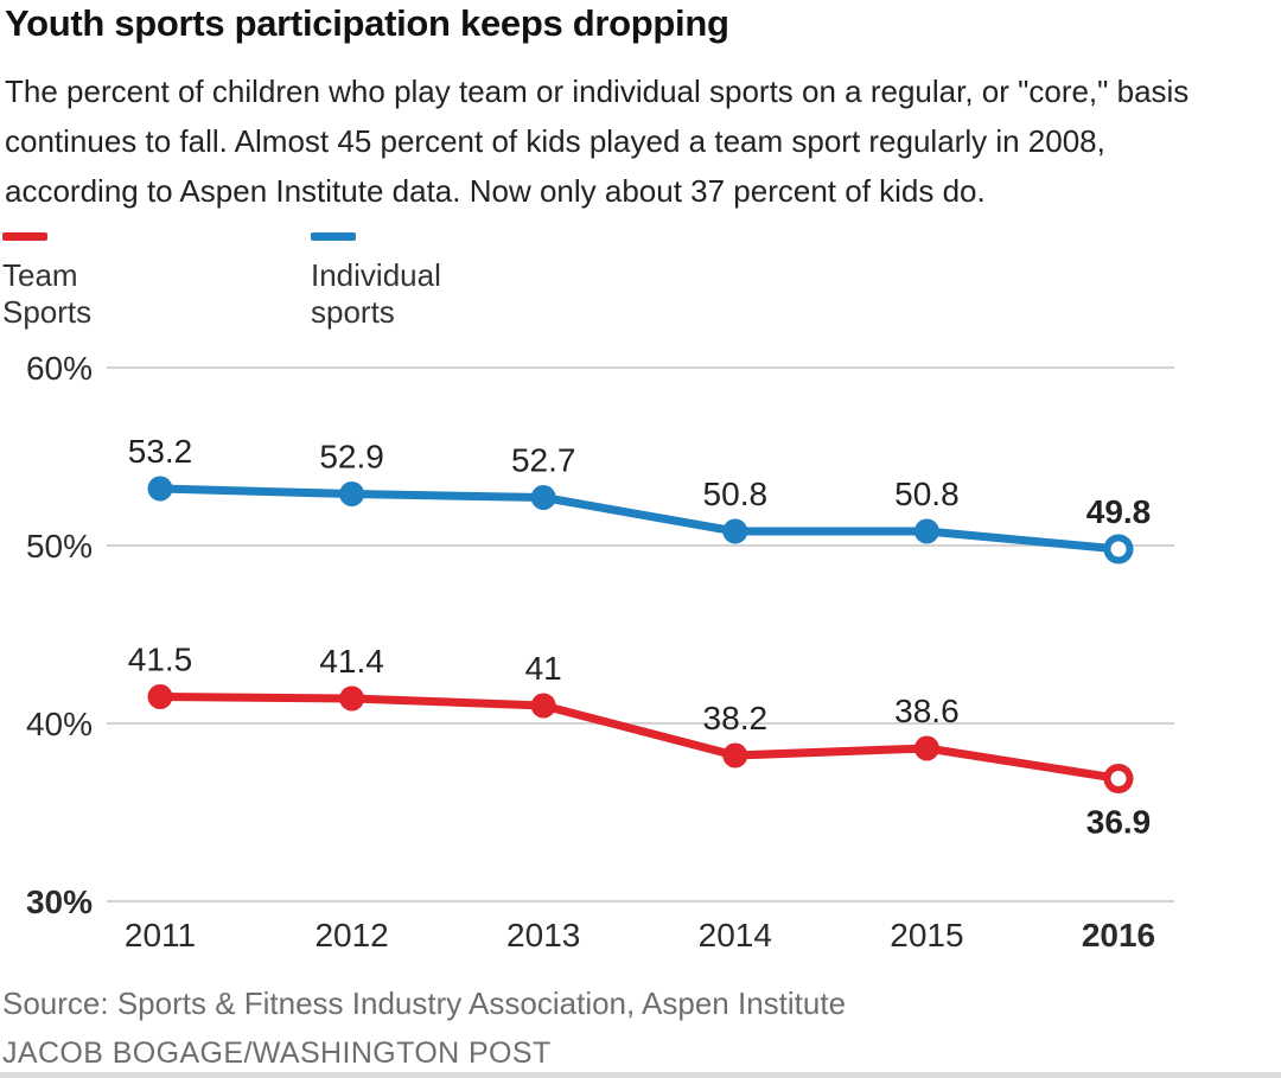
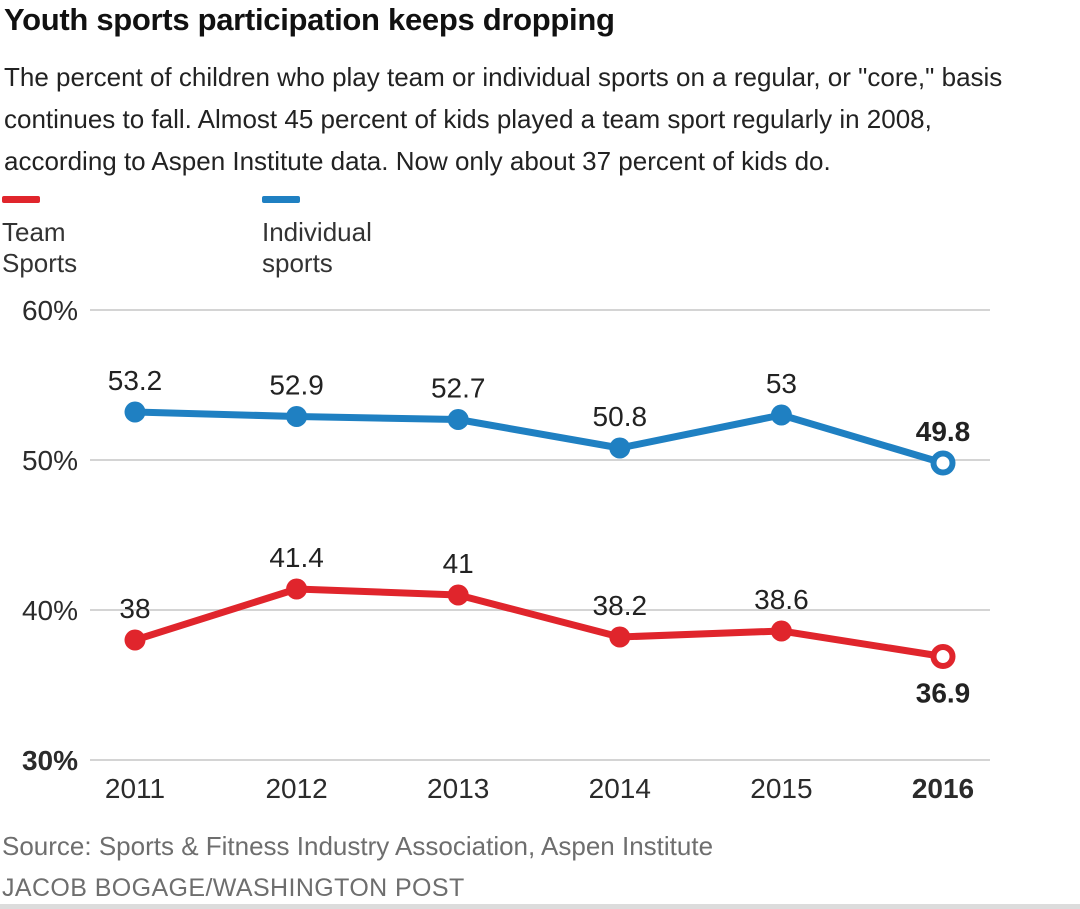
Team Sports/2011: 41.5 -> 38
Individual sports/2015: 50.8 -> 53
